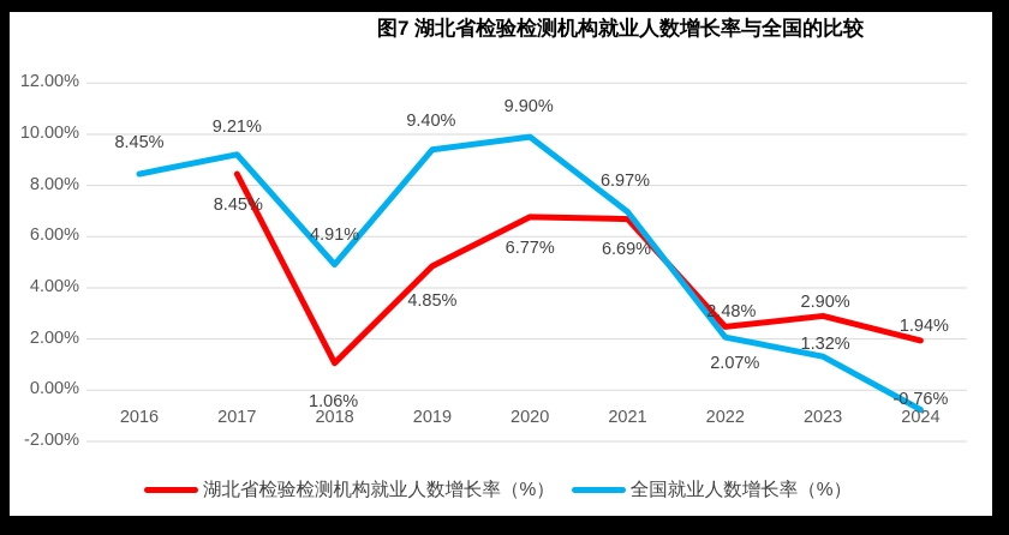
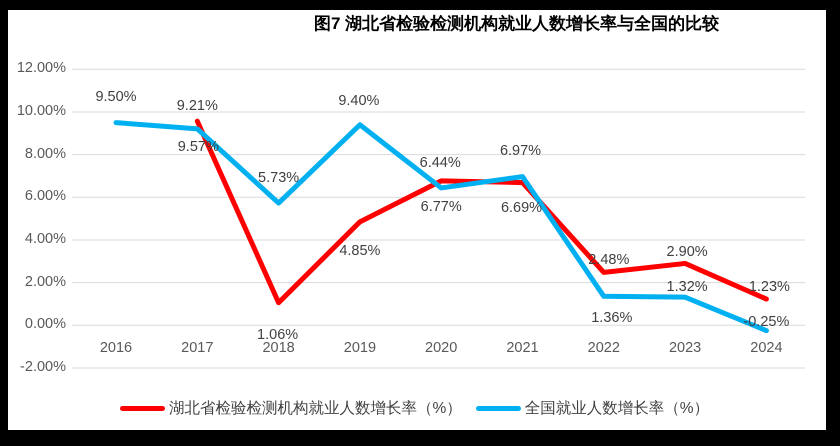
全国就业人数增长率（%）/2016: 8.45% -> 9.50%
湖北省检验检测机构就业人数增长率（%）/2017: 8.45% -> 9.57%
全国就业人数增长率（%）/2018: 4.91% -> 5.73%
全国就业人数增长率（%）/2020: 9.90% -> 6.44%
全国就业人数增长率（%）/2022: 2.07% -> 1.36%
湖北省检验检测机构就业人数增长率（%）/2024: 1.94% -> 1.23%
全国就业人数增长率（%）/2024: -0.76% -> -0.25%
